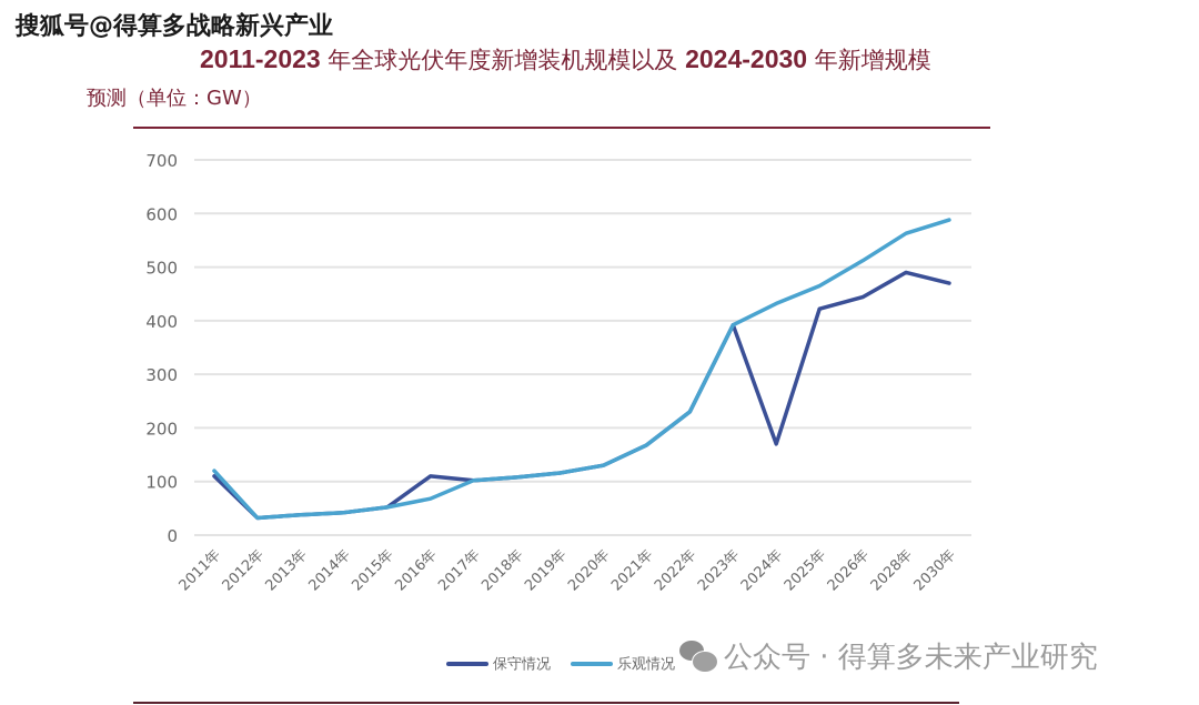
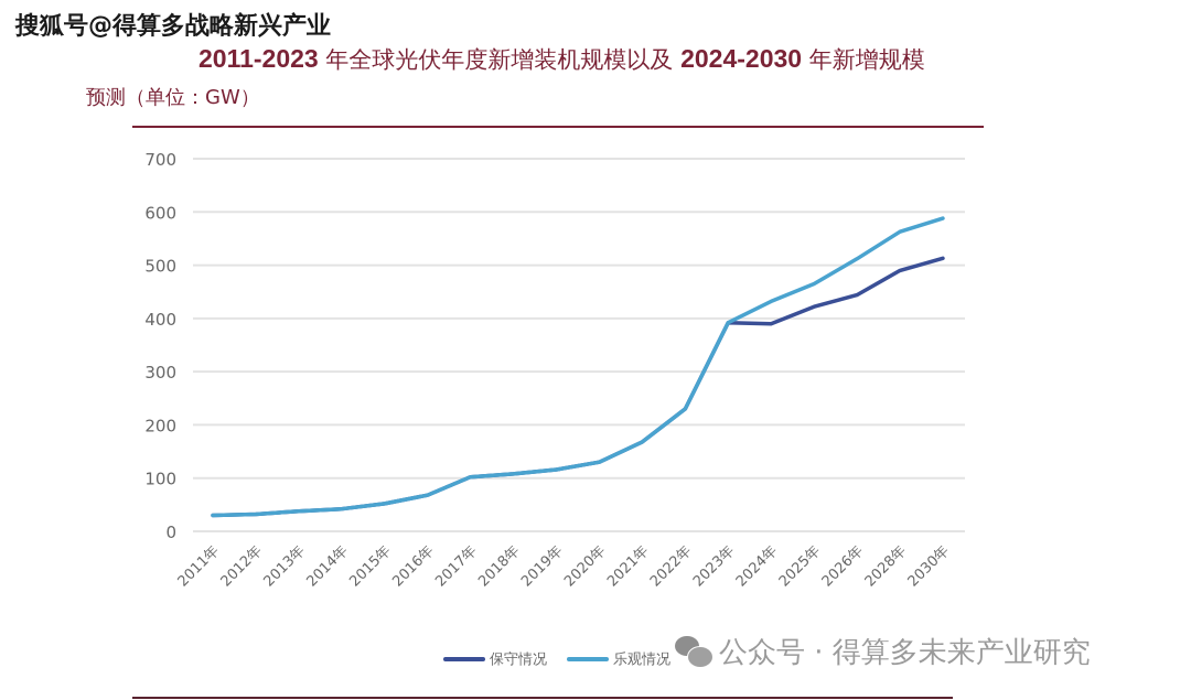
保守情况/2011年: 110 -> 30
乐观情况/2011年: 120 -> 30
保守情况/2016年: 110 -> 70
保守情况/2024年: 170 -> 390
保守情况/2030年: 470 -> 510
